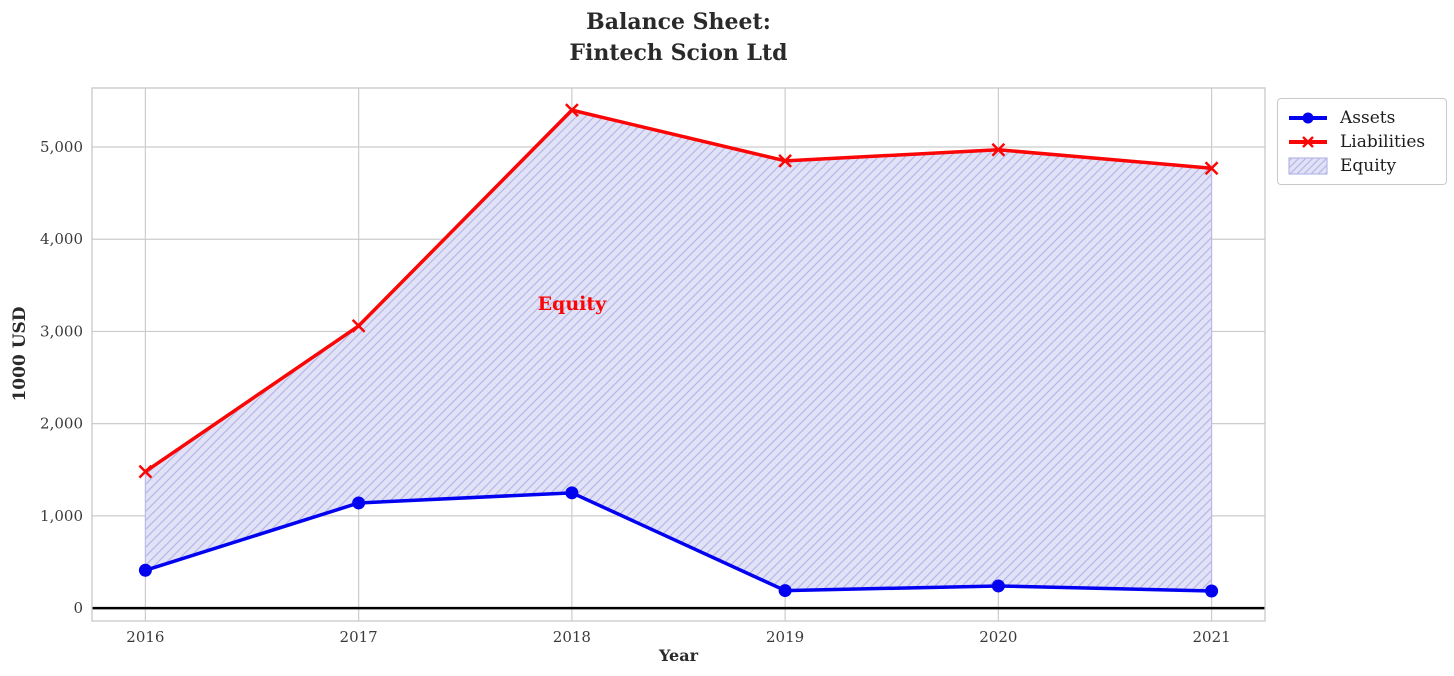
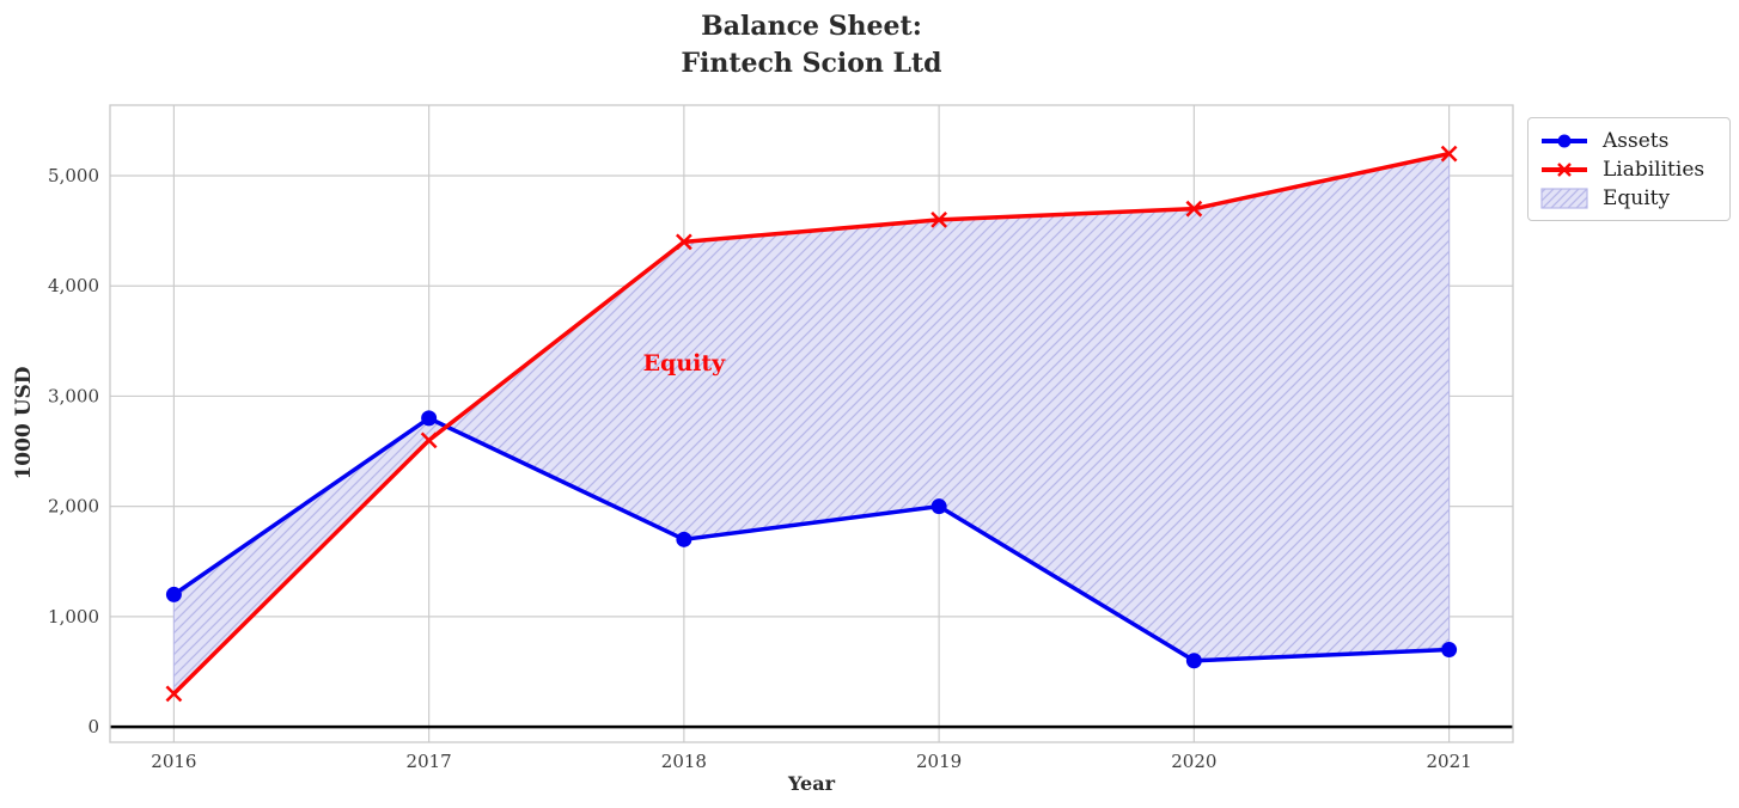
Assets/2016: 400 -> 1200
Liabilities/2016: 1500 -> 300
Assets/2017: 1100 -> 2800
Liabilities/2017: 3100 -> 2600
Assets/2018: 1200 -> 1700
Liabilities/2018: 5400 -> 4400
Assets/2019: 200 -> 2000
Liabilities/2019: 4800 -> 4600
Assets/2020: 200 -> 600
Liabilities/2020: 5000 -> 4700
Assets/2021: 200 -> 700
Liabilities/2021: 4800 -> 5200
